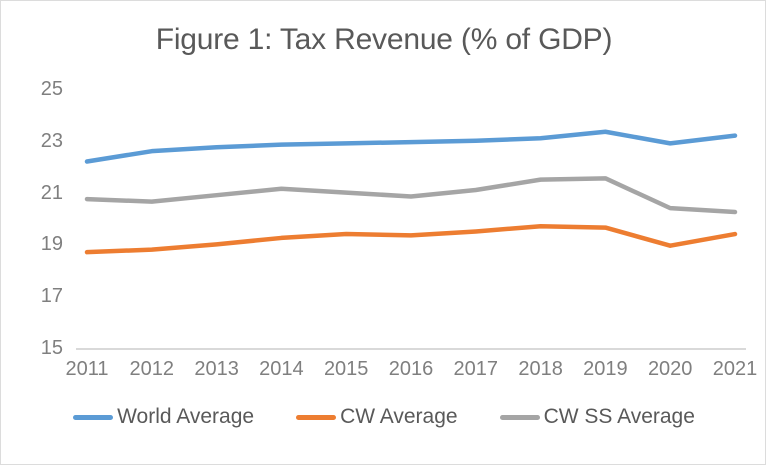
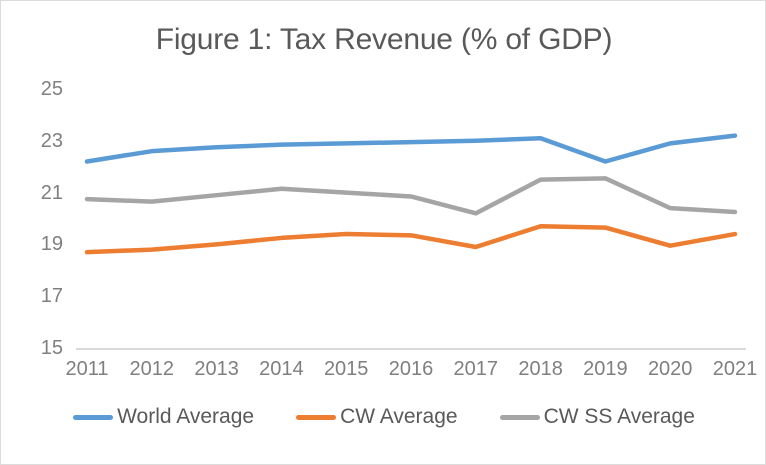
CW Average/2017: 19.5 -> 18.9
CW SS Average/2017: 21.1 -> 20.2
World Average/2019: 23.4 -> 22.2
